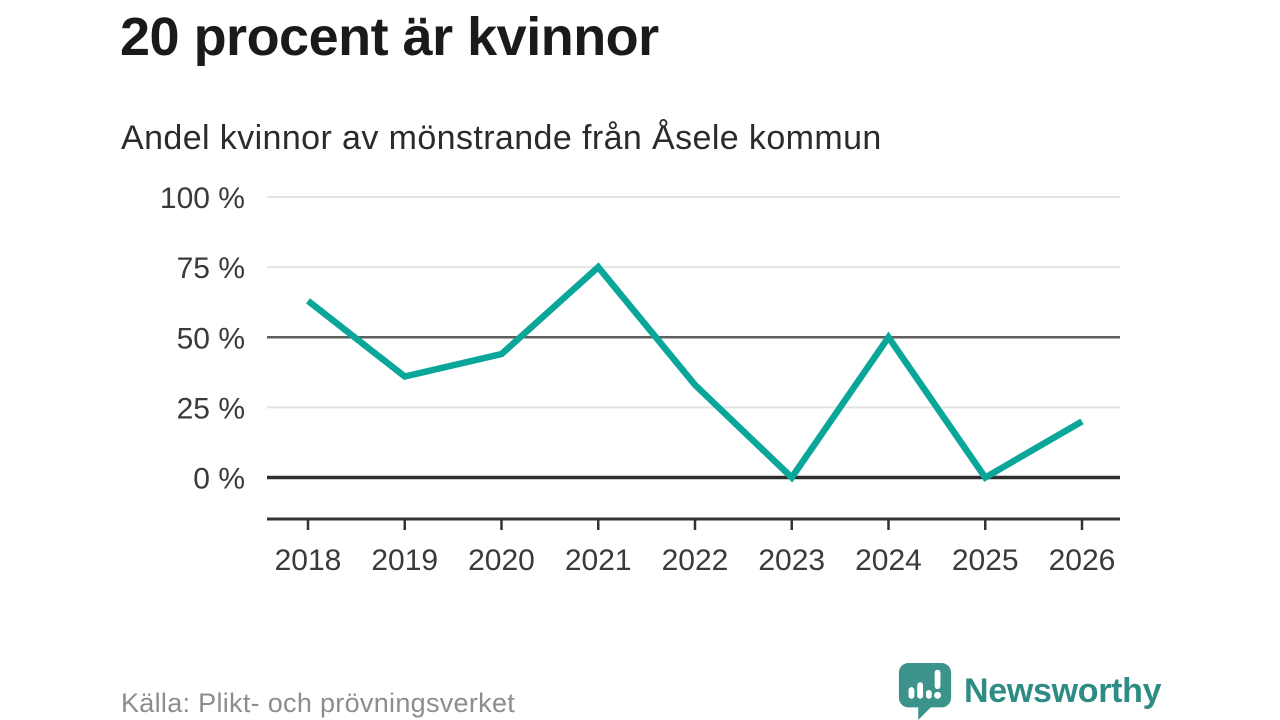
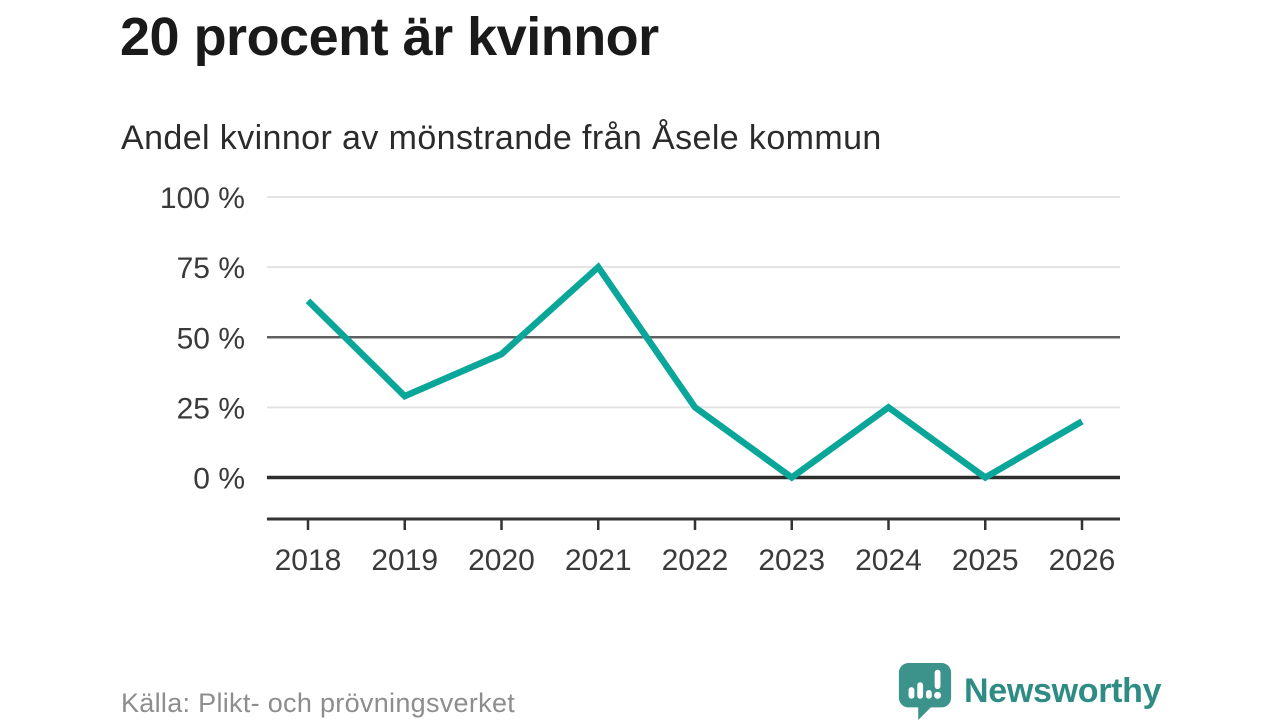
2019: 36% -> 29%
2022: 33% -> 25%
2024: 50% -> 25%
